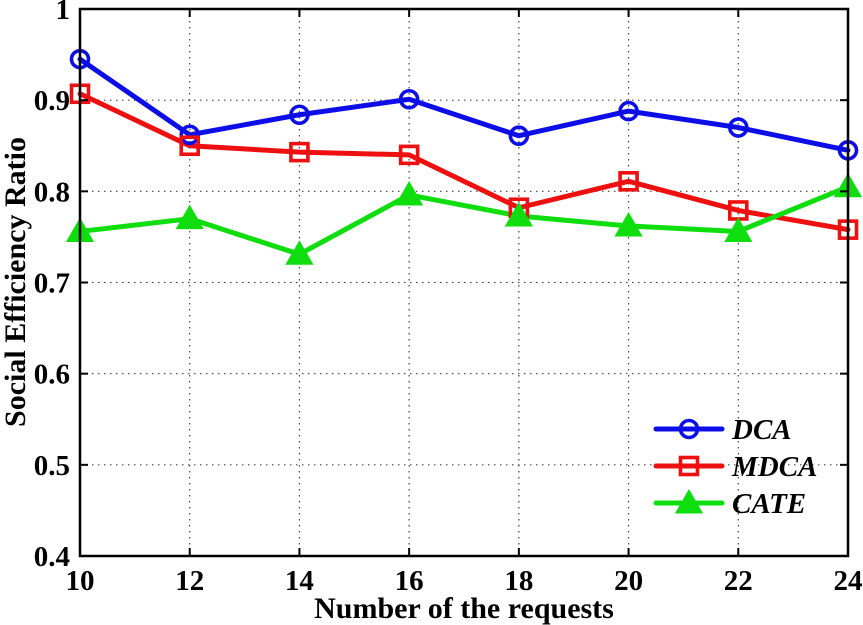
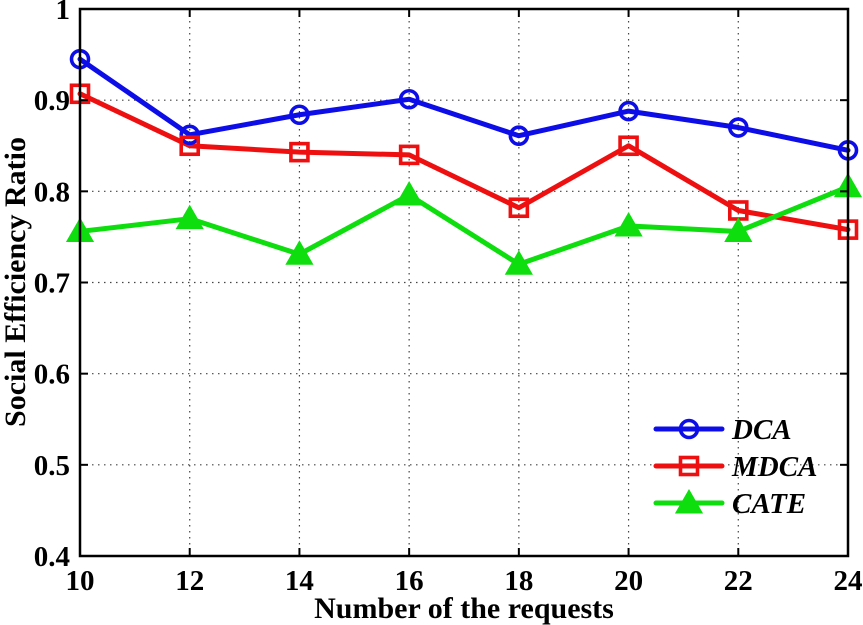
CATE/18: 0.77 -> 0.72
MDCA/20: 0.81 -> 0.85
